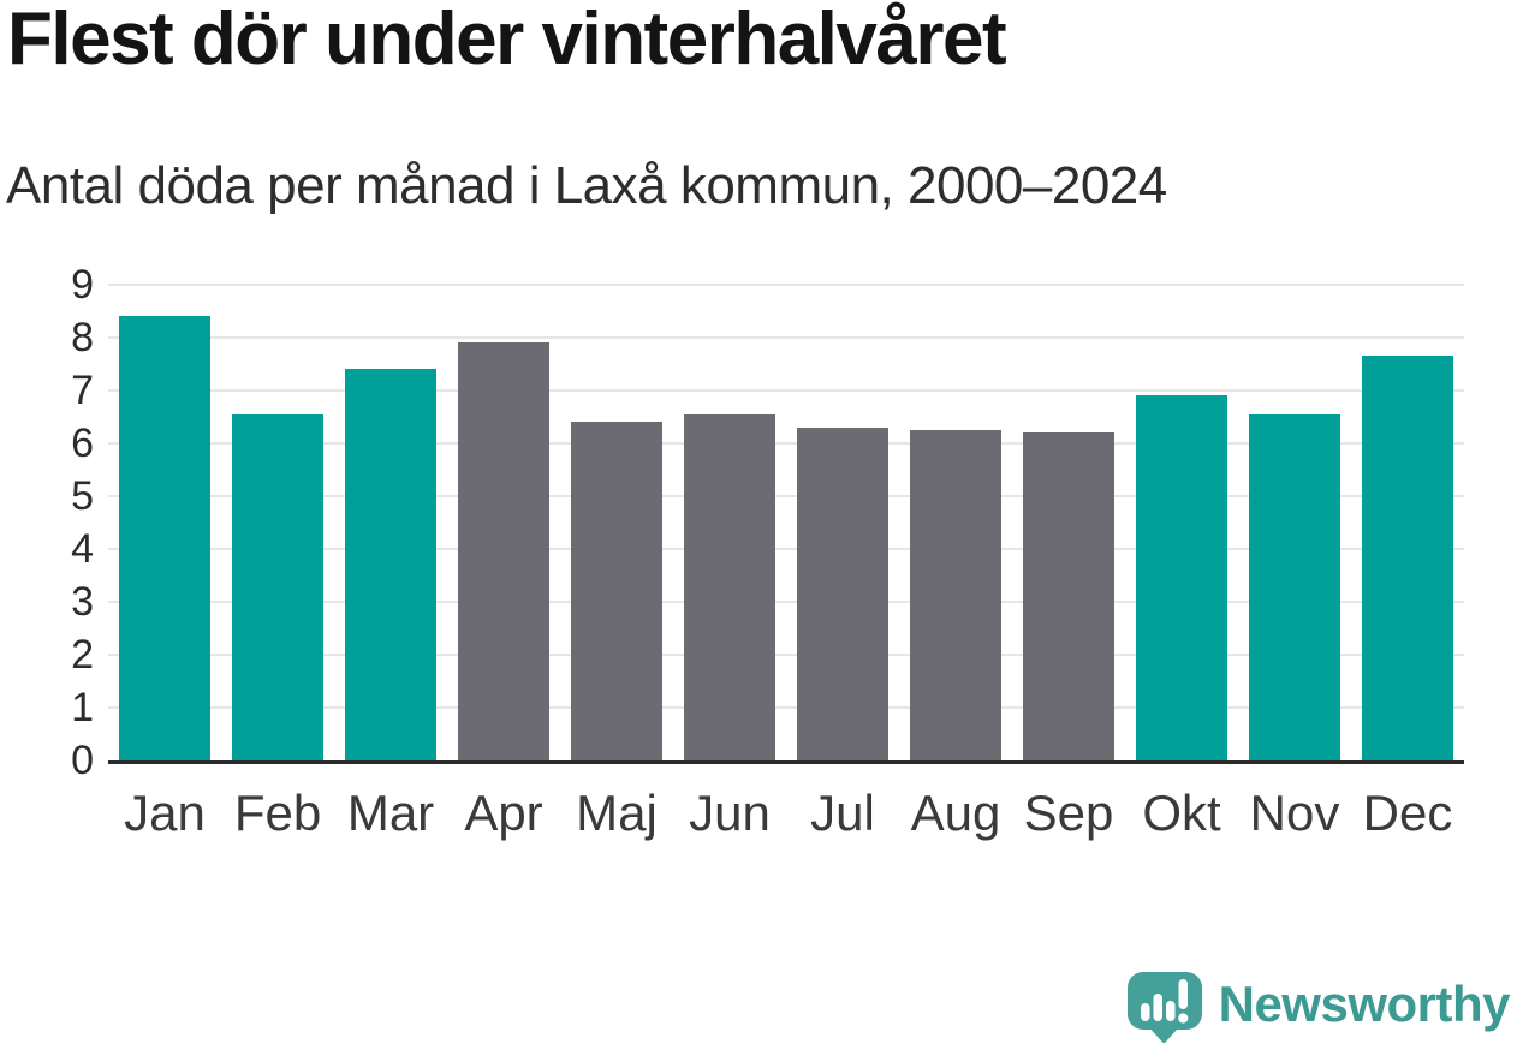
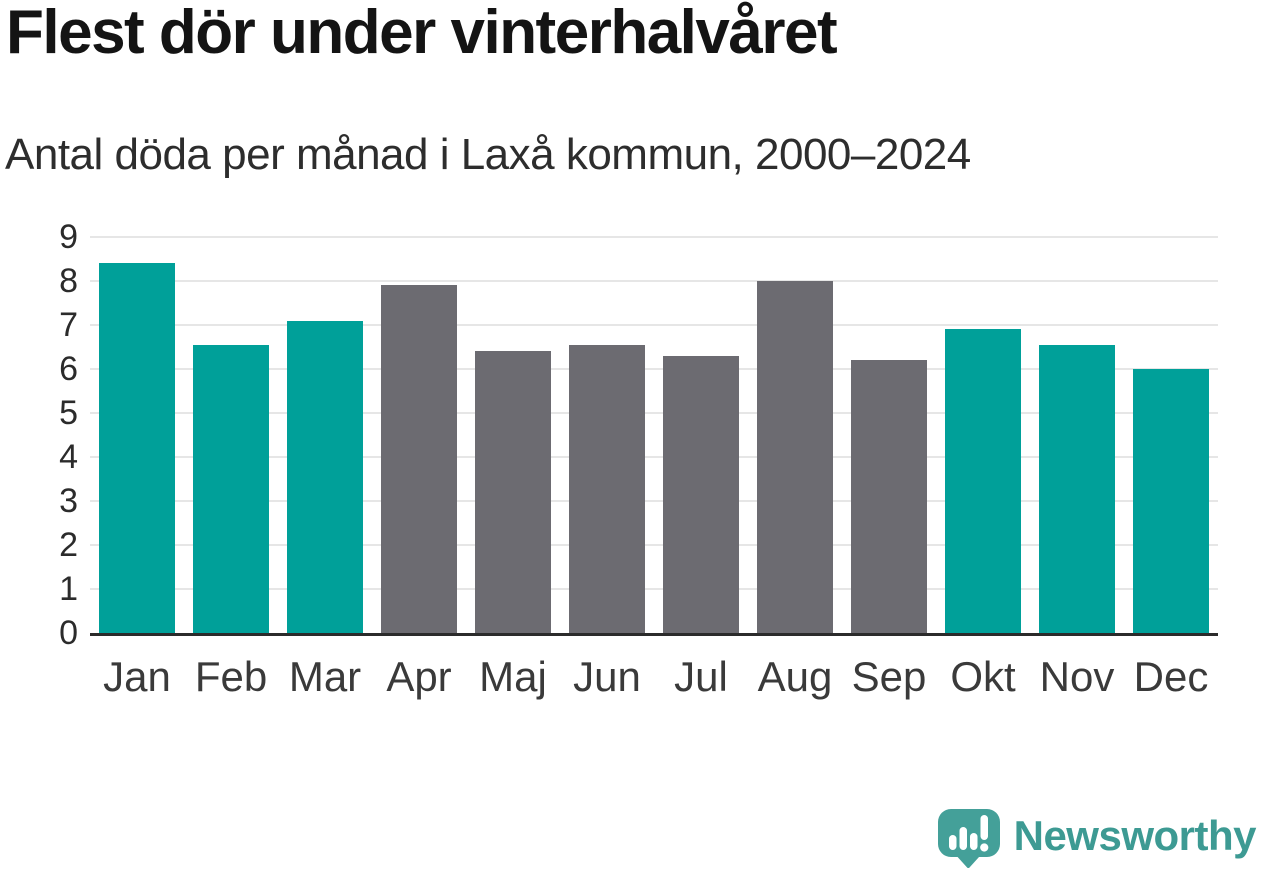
Mar: 7.4 -> 7.1
Aug: 6.2 -> 8.0
Dec: 7.7 -> 6.0
